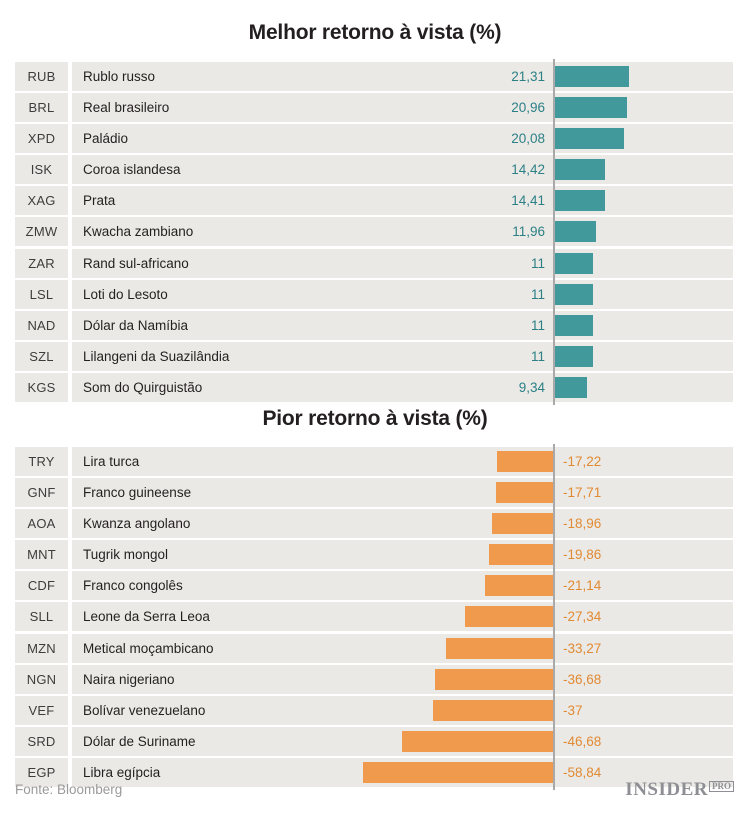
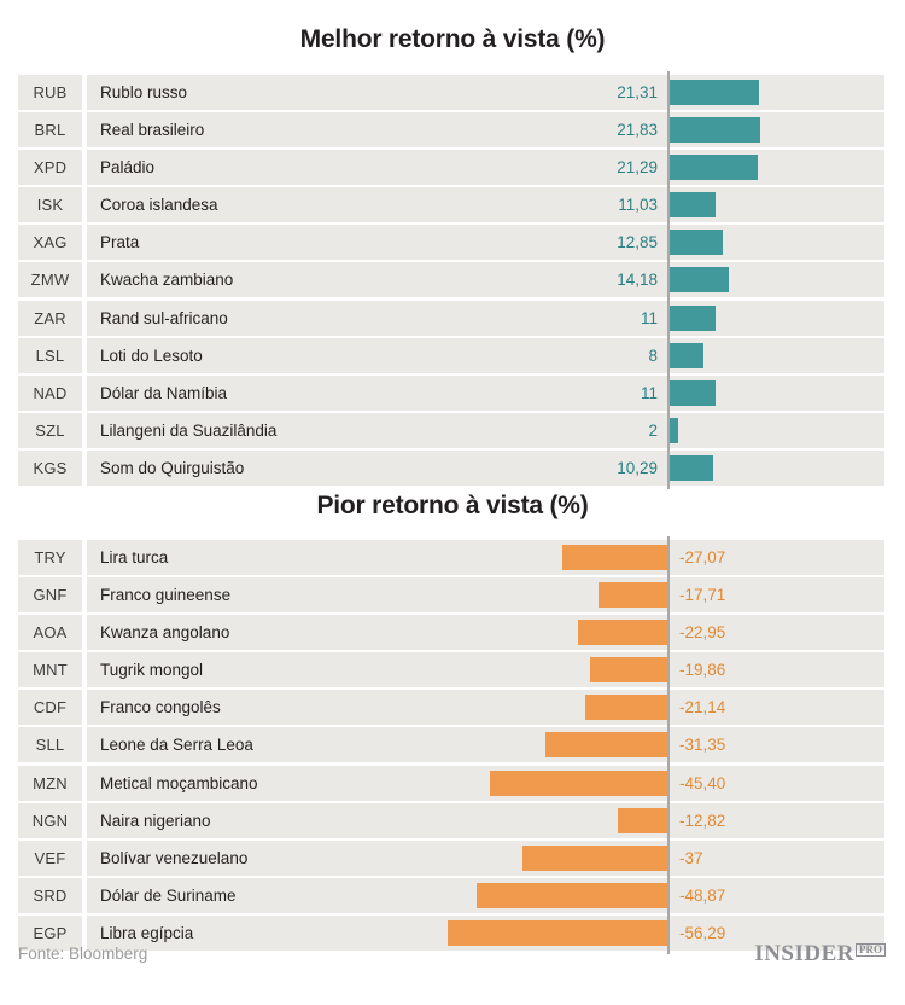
Melhor retorno à vista (%)/Real brasileiro: 20,96 -> 21,83
Melhor retorno à vista (%)/Paládio: 20,08 -> 21,29
Melhor retorno à vista (%)/Coroa islandesa: 14,42 -> 11,03
Melhor retorno à vista (%)/Prata: 14,41 -> 12,85
Melhor retorno à vista (%)/Kwacha zambiano: 11,96 -> 14,18
Melhor retorno à vista (%)/Loti do Lesoto: 11 -> 8
Melhor retorno à vista (%)/Lilangeni da Suazilândia: 11 -> 2
Melhor retorno à vista (%)/Som do Quirguistão: 9,34 -> 10,29
Pior retorno à vista (%)/Lira turca: -17,22 -> -27,07
Pior retorno à vista (%)/Kwanza angolano: -18,96 -> -22,95
Pior retorno à vista (%)/Leone da Serra Leoa: -27,34 -> -31,35
Pior retorno à vista (%)/Metical moçambicano: -33,27 -> -45,40
Pior retorno à vista (%)/Naira nigeriano: -36,68 -> -12,82
Pior retorno à vista (%)/Dólar de Suriname: -46,68 -> -48,87
Pior retorno à vista (%)/Libra egípcia: -58,84 -> -56,29
